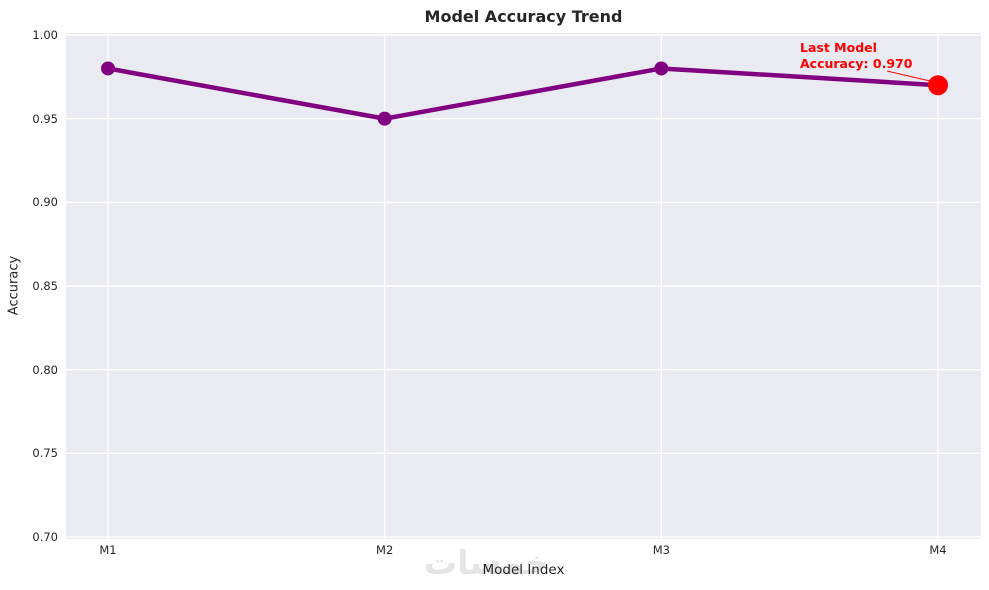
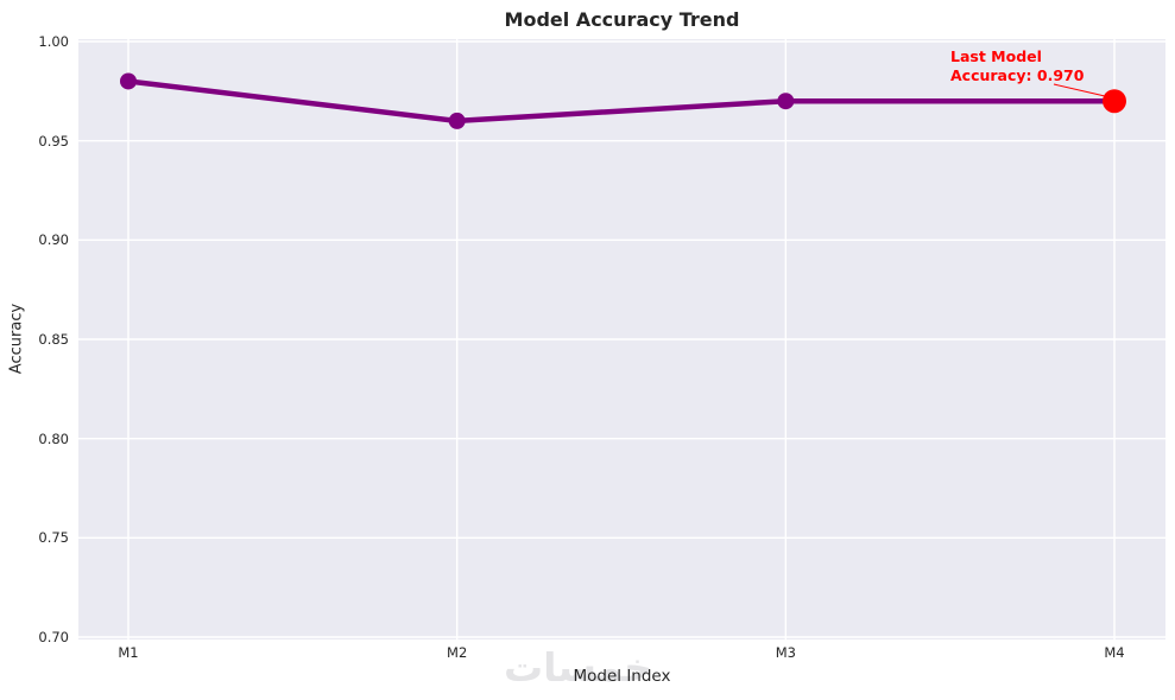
M2: 0.95 -> 0.96
M3: 0.98 -> 0.97
